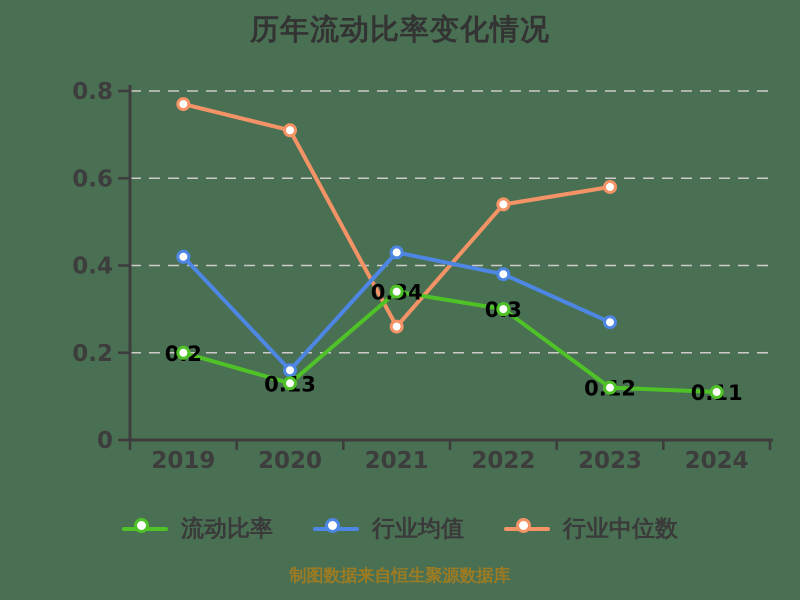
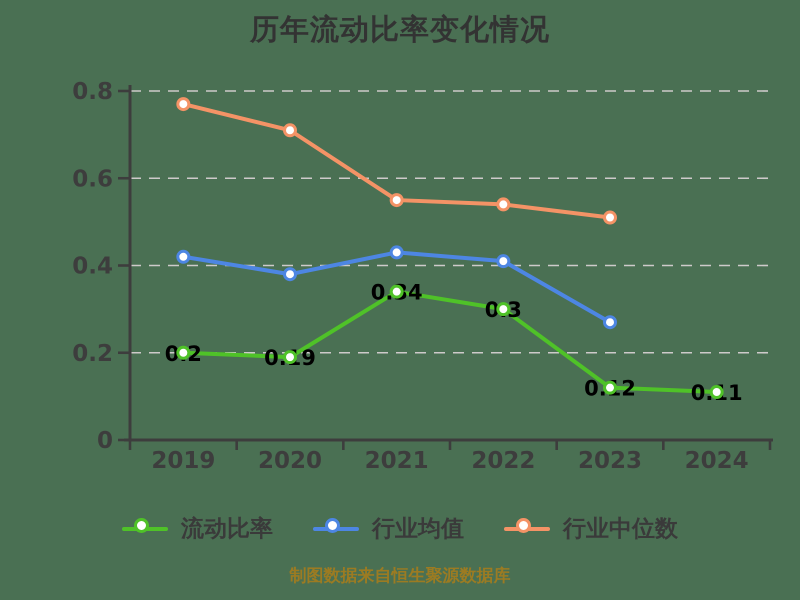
流动比率/2020: 0.13 -> 0.19
行业均值/2020: 0.16 -> 0.38
行业中位数/2021: 0.26 -> 0.55
行业均值/2022: 0.38 -> 0.41
行业中位数/2023: 0.58 -> 0.51
